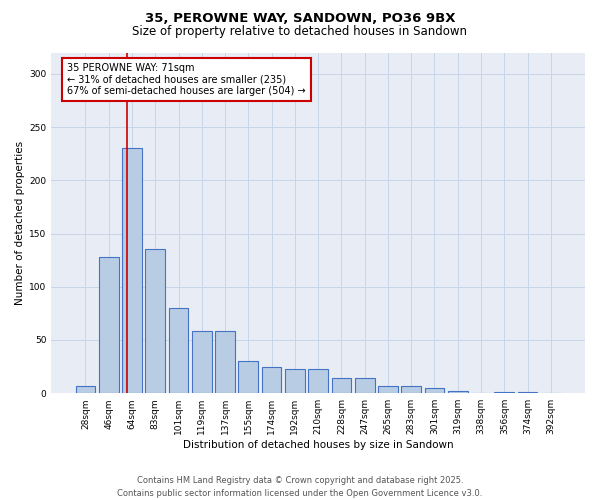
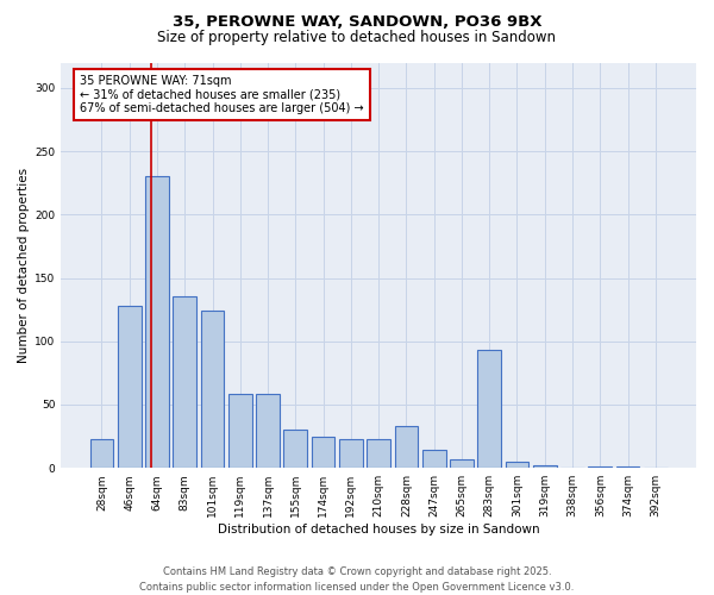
28sqm: 7 -> 23
101sqm: 80 -> 124
228sqm: 14 -> 33
283sqm: 7 -> 93
